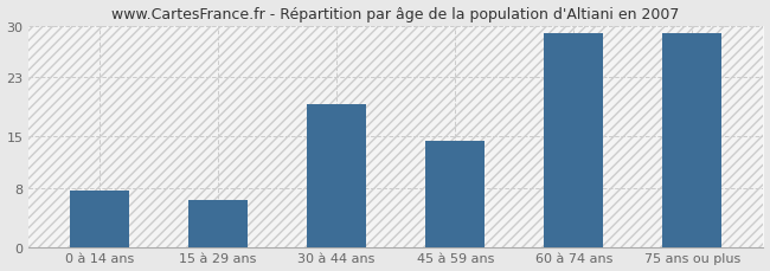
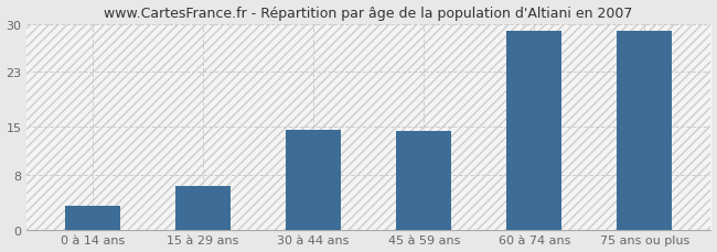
0 à 14 ans: 7.7 -> 3.6
30 à 44 ans: 19.4 -> 14.6
